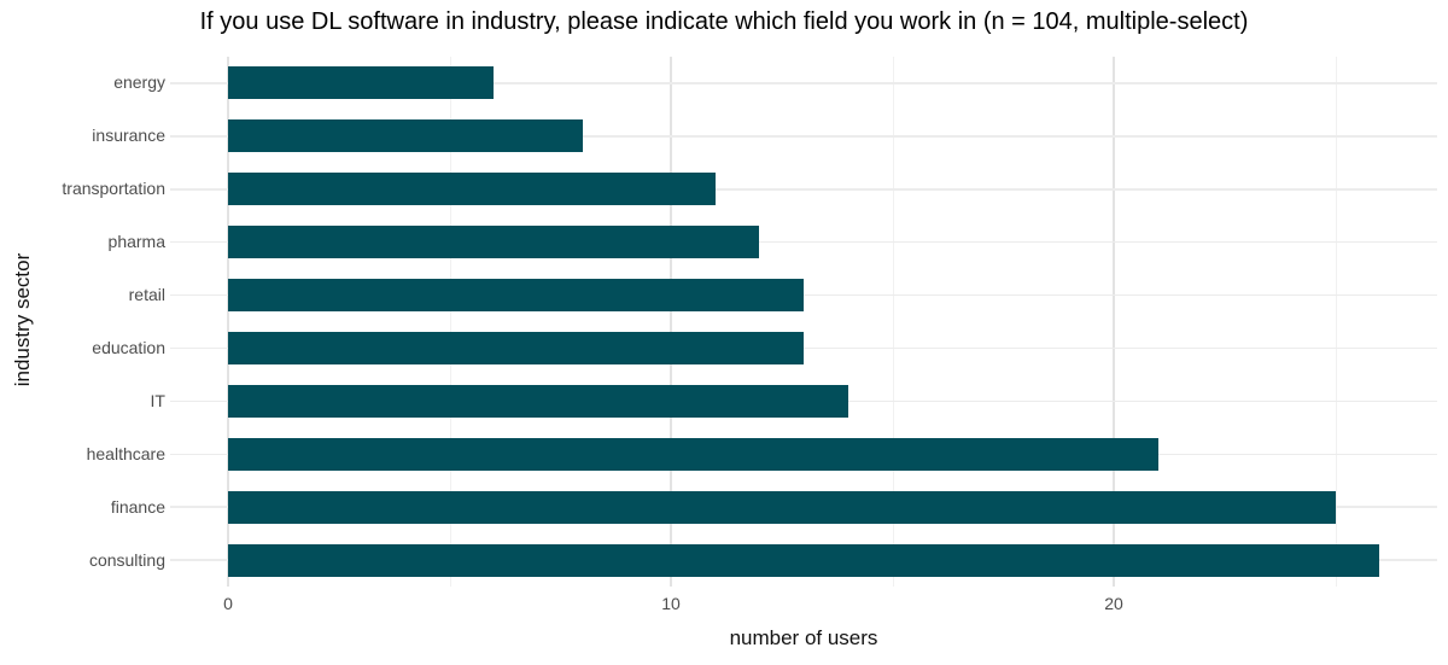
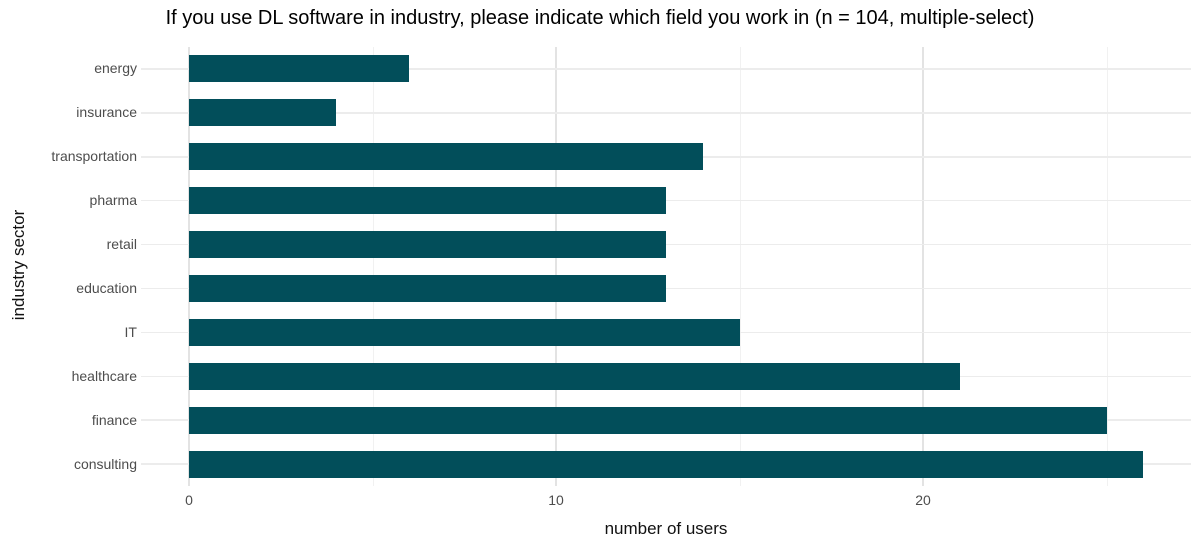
insurance: 8 -> 4
transportation: 11 -> 14
pharma: 12 -> 13
IT: 14 -> 15
